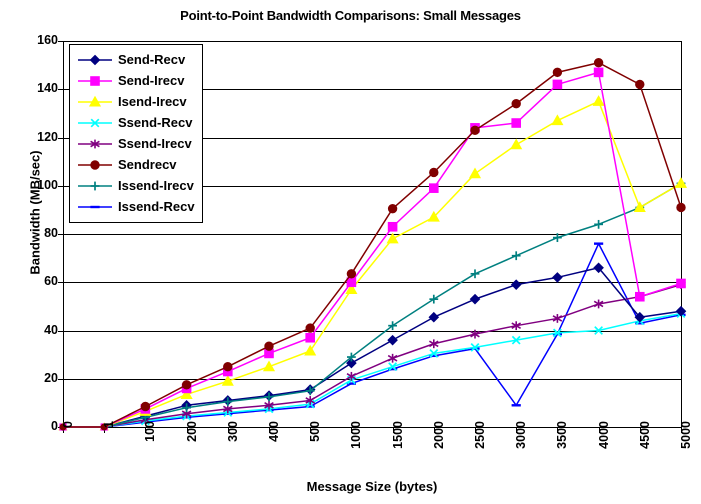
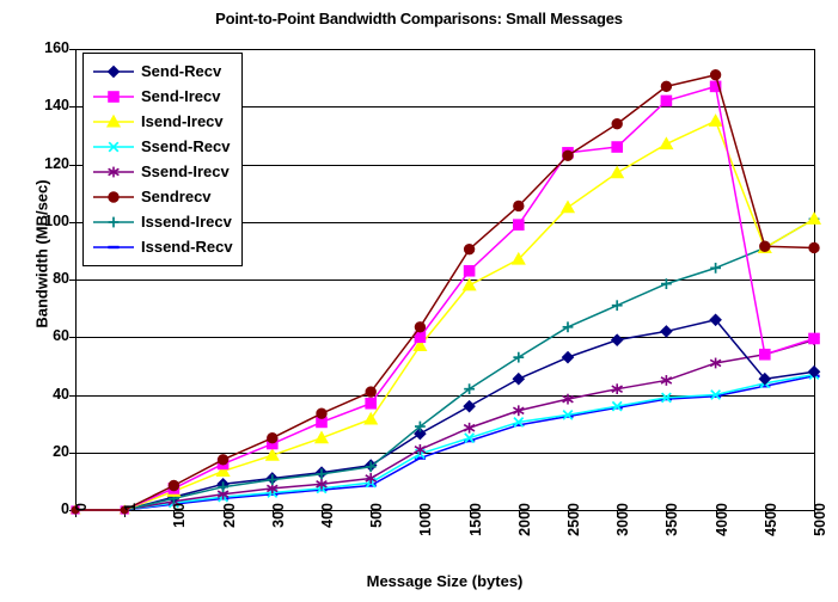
Issend-Recv/3000: 9 -> 36
Issend-Recv/4000: 76 -> 40
Sendrecv/4500: 142 -> 92
